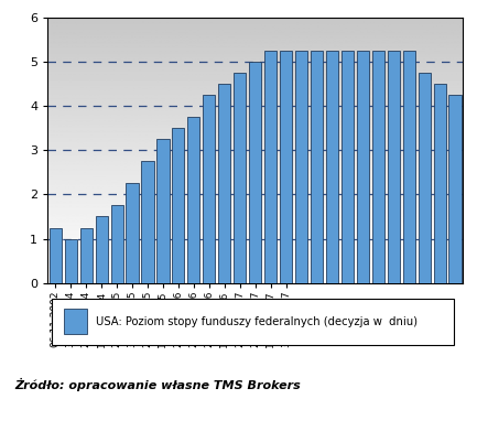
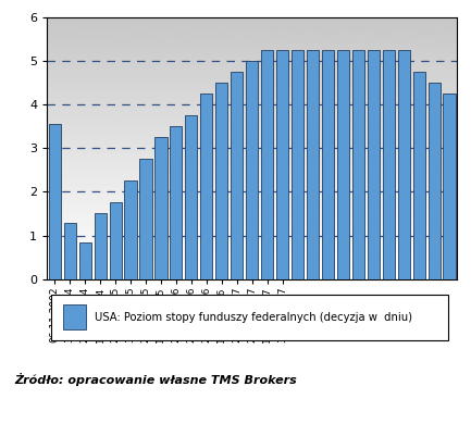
06.11.2002: 1.25 -> 3.55
30.06.2004: 1.00 -> 1.30
21.09.2004: 1.25 -> 0.85
